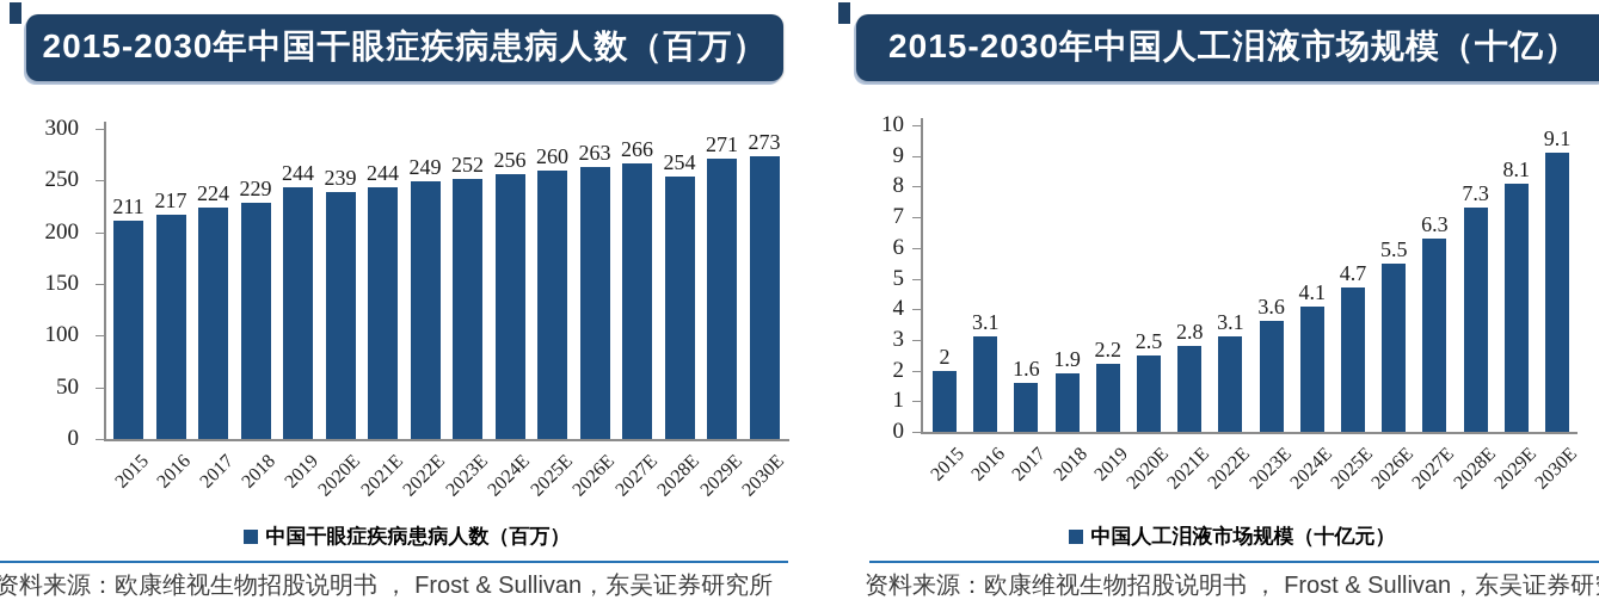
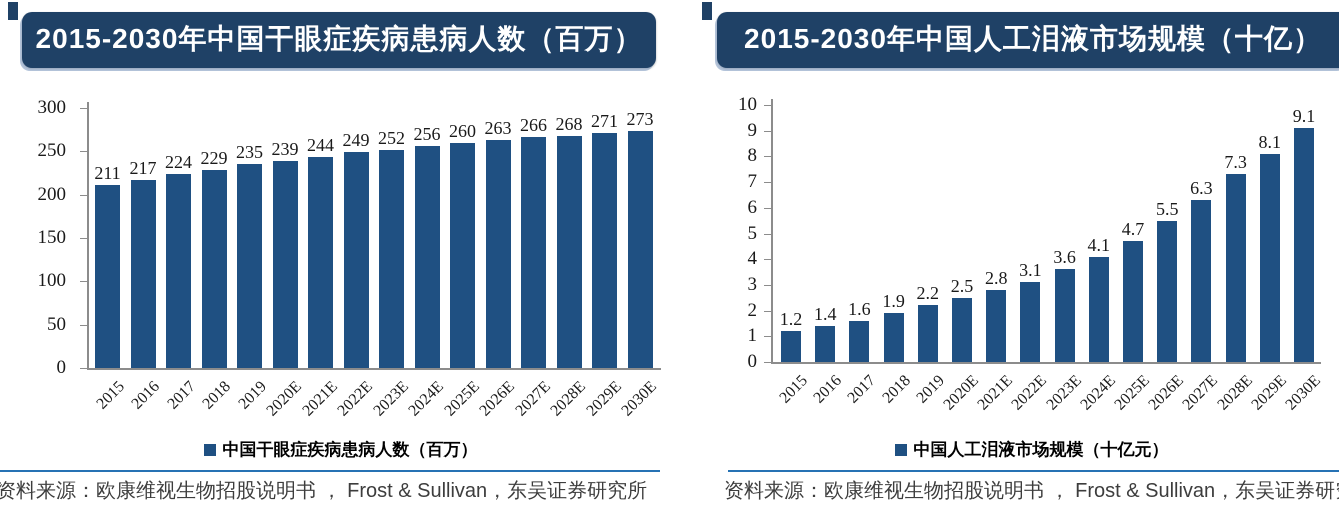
2015-2030年中国干眼症疾病患病人数（百万）/2019: 244 -> 235
2015-2030年中国干眼症疾病患病人数（百万）/2028E: 254 -> 268
2015-2030年中国人工泪液市场规模（十亿）/2015: 2 -> 1.2
2015-2030年中国人工泪液市场规模（十亿）/2016: 3.1 -> 1.4
